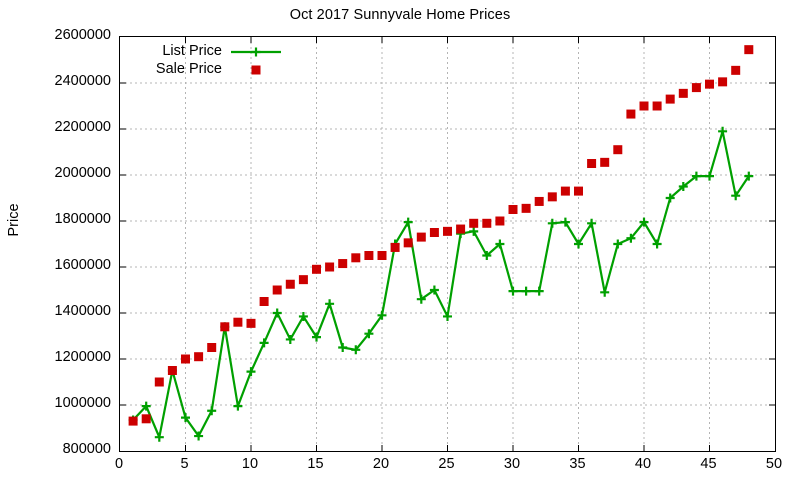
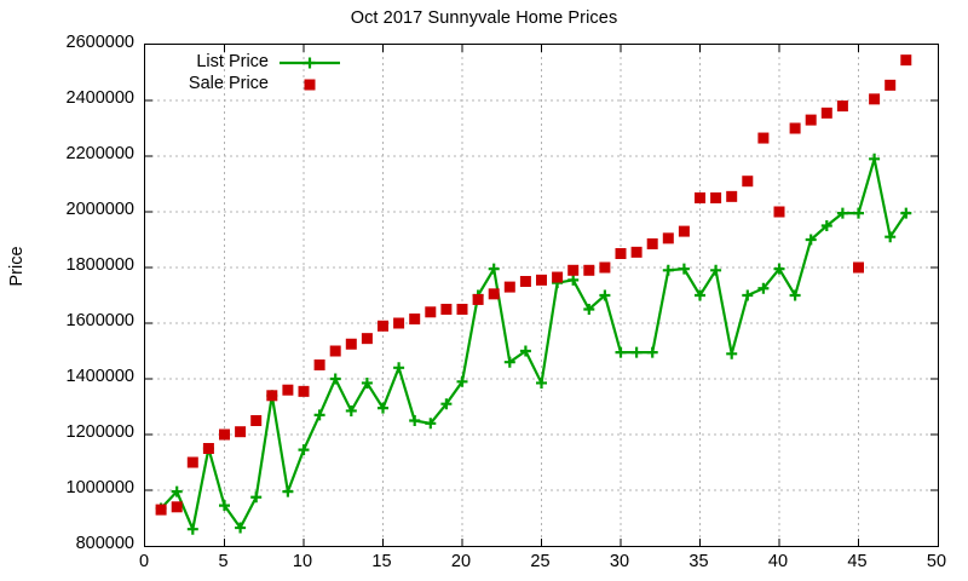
Sale Price/35: 1930000 -> 2050000
Sale Price/40: 2300000 -> 2000000
Sale Price/45: 2400000 -> 1800000
